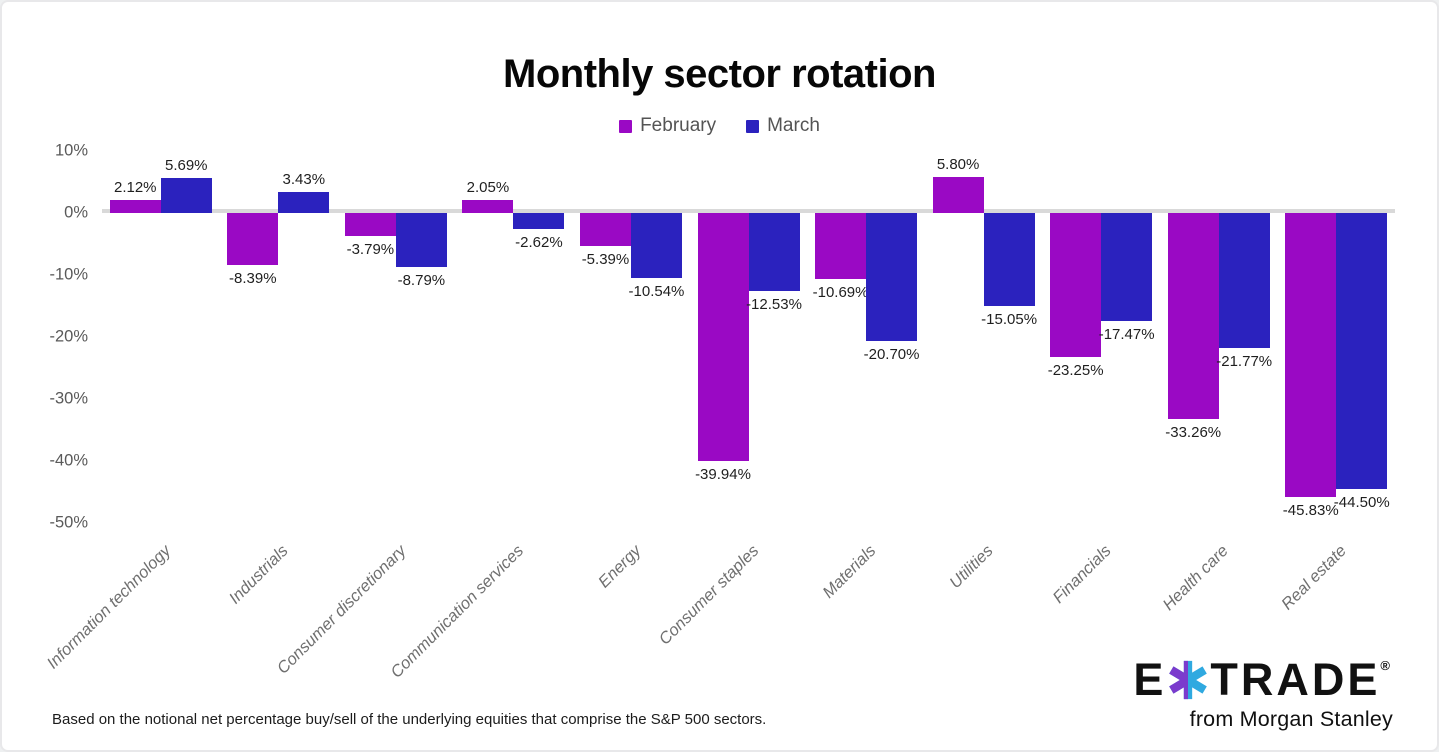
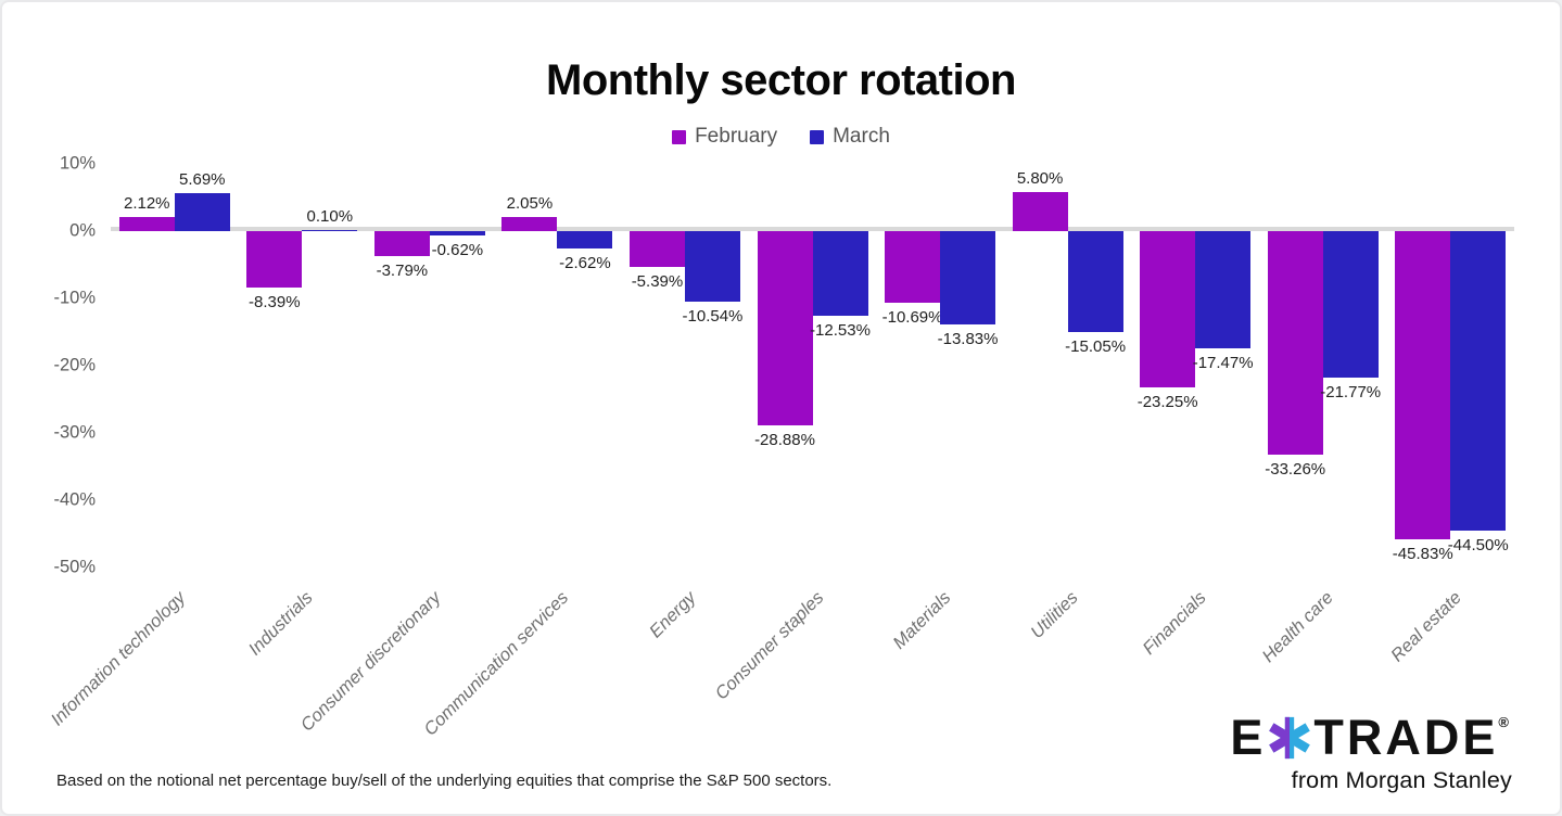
March/Industrials: 3.43% -> 0.10%
March/Consumer discretionary: -8.79% -> -0.62%
February/Consumer staples: -39.94% -> -28.88%
March/Materials: -20.70% -> -13.83%
